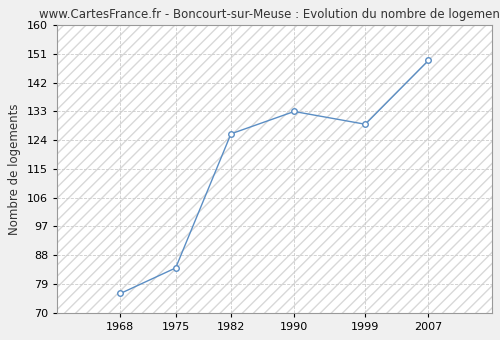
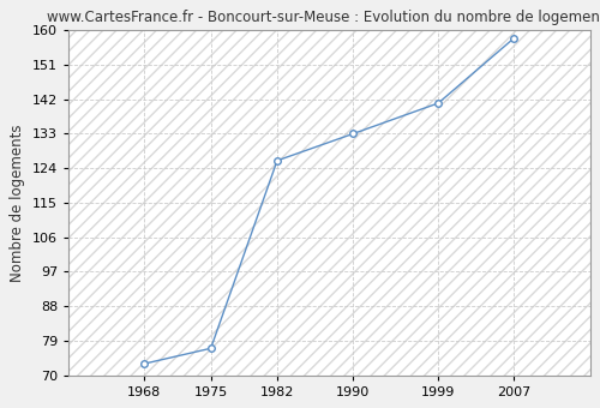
1968: 76 -> 73
1975: 84 -> 77
1999: 129 -> 141
2007: 149 -> 158
